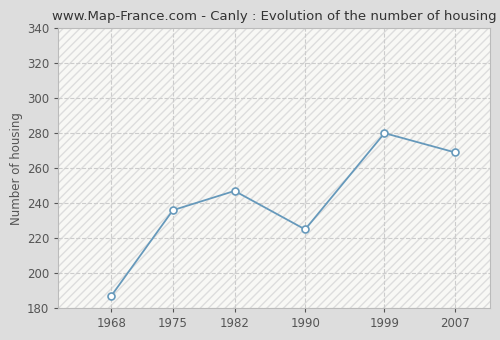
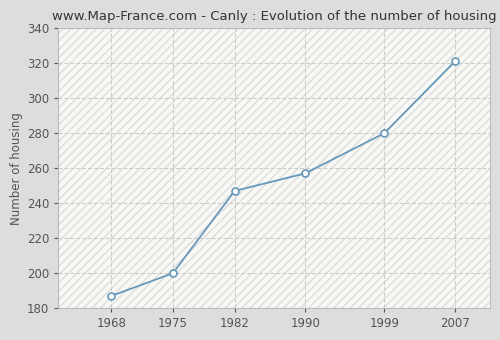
1975: 236 -> 200
1990: 225 -> 257
2007: 269 -> 321
